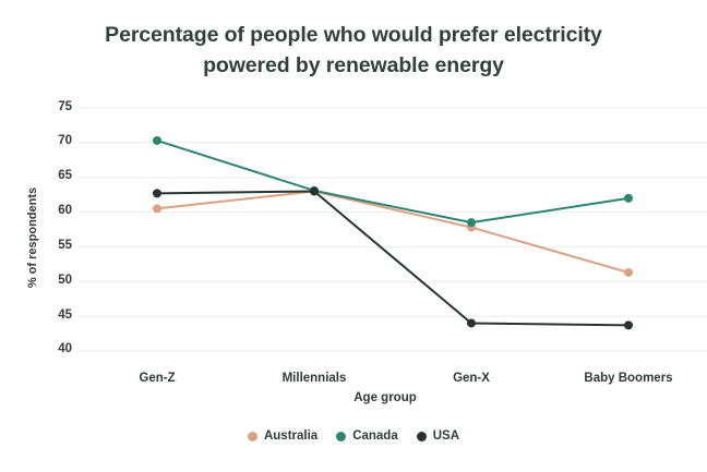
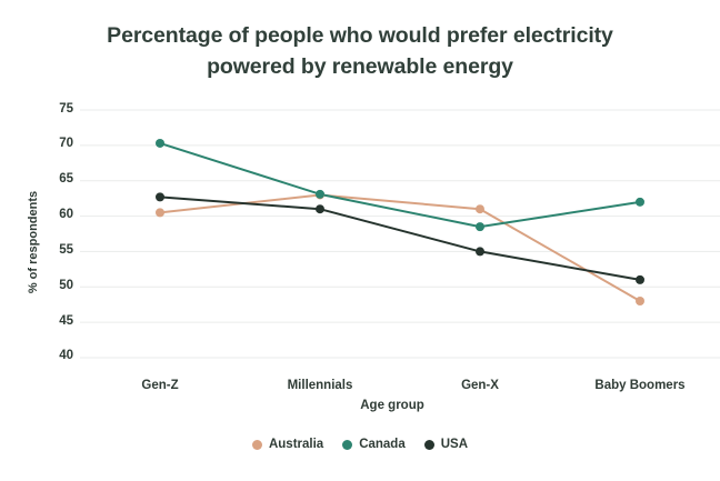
USA/Millennials: 63 -> 61
Australia/Gen-X: 58 -> 61
USA/Gen-X: 44 -> 55
Australia/Baby Boomers: 51 -> 48
USA/Baby Boomers: 44 -> 51
